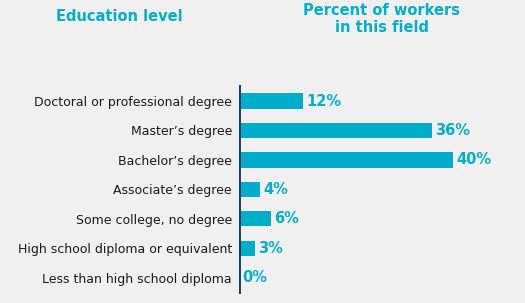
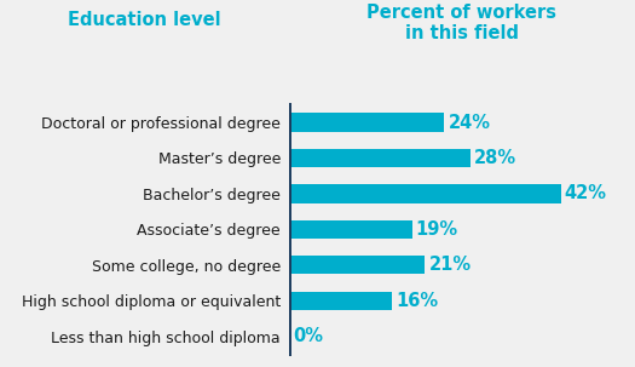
Doctoral or professional degree: 12% -> 24%
Master’s degree: 36% -> 28%
Bachelor’s degree: 40% -> 42%
Associate’s degree: 4% -> 19%
Some college, no degree: 6% -> 21%
High school diploma or equivalent: 3% -> 16%
